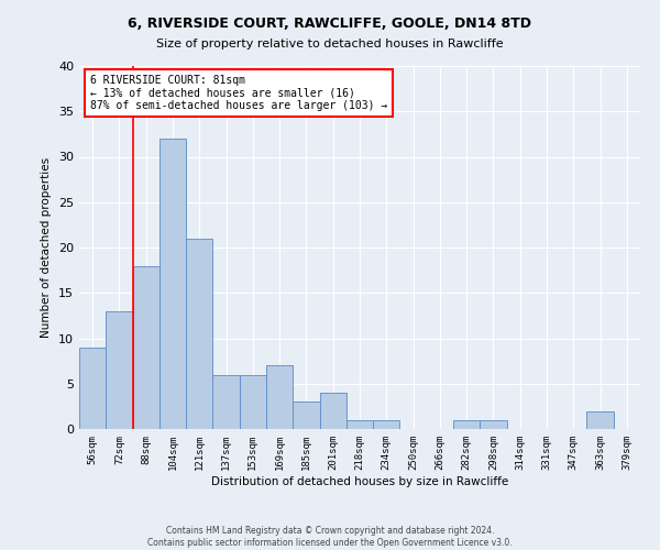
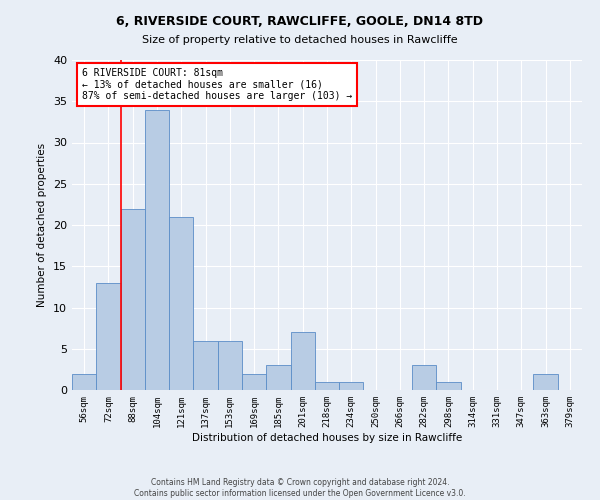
56sqm: 9 -> 2
88sqm: 18 -> 22
104sqm: 32 -> 34
169sqm: 7 -> 2
201sqm: 4 -> 7
282sqm: 1 -> 3
